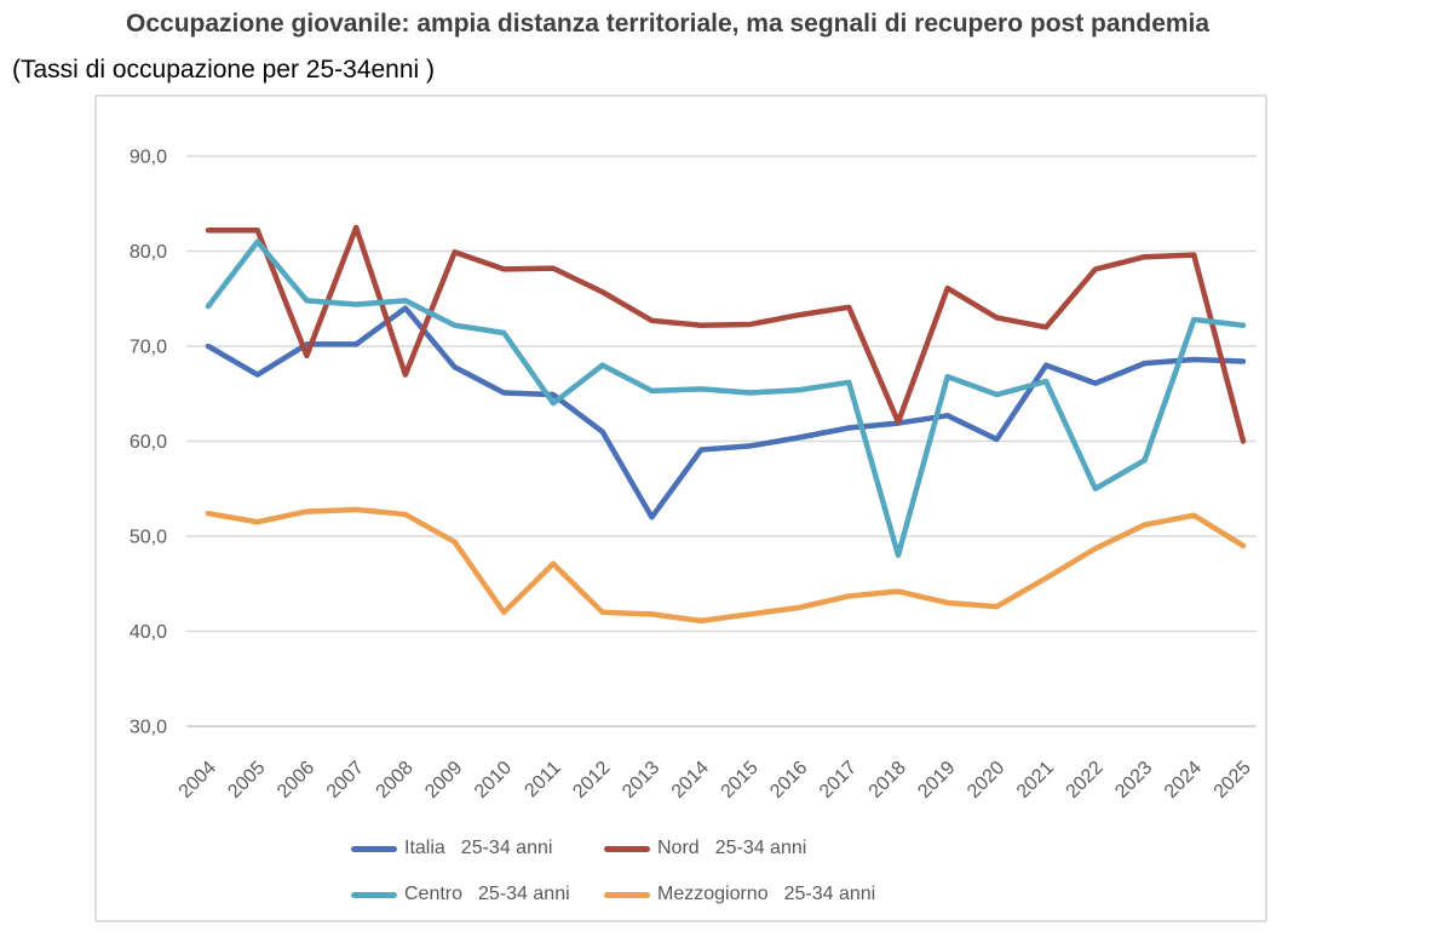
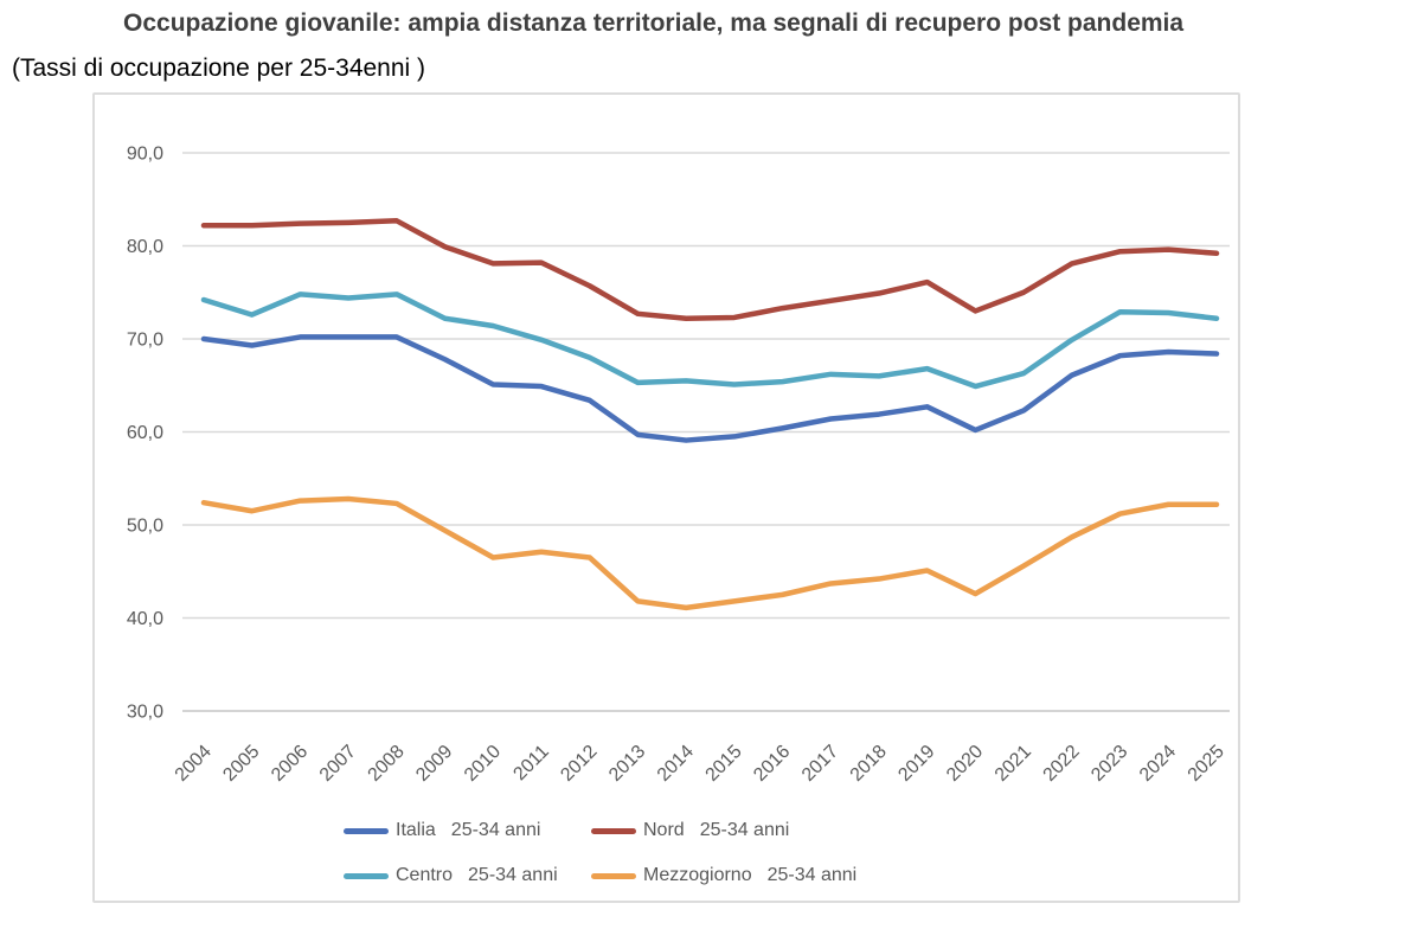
Italia 25-34 anni/2005: 67 -> 69
Centro 25-34 anni/2005: 81 -> 73
Nord 25-34 anni/2006: 69 -> 82
Italia 25-34 anni/2008: 74 -> 70
Nord 25-34 anni/2008: 67 -> 83
Mezzogiorno 25-34 anni/2010: 42 -> 46
Centro 25-34 anni/2011: 64 -> 70
Italia 25-34 anni/2012: 61 -> 63
Mezzogiorno 25-34 anni/2012: 42 -> 46
Italia 25-34 anni/2013: 52 -> 60
Nord 25-34 anni/2018: 62 -> 75
Centro 25-34 anni/2018: 48 -> 66
Mezzogiorno 25-34 anni/2019: 43 -> 45
Italia 25-34 anni/2021: 68 -> 62
Nord 25-34 anni/2021: 72 -> 75
Centro 25-34 anni/2022: 55 -> 70
Centro 25-34 anni/2023: 58 -> 73
Nord 25-34 anni/2025: 60 -> 79
Mezzogiorno 25-34 anni/2025: 49 -> 52
